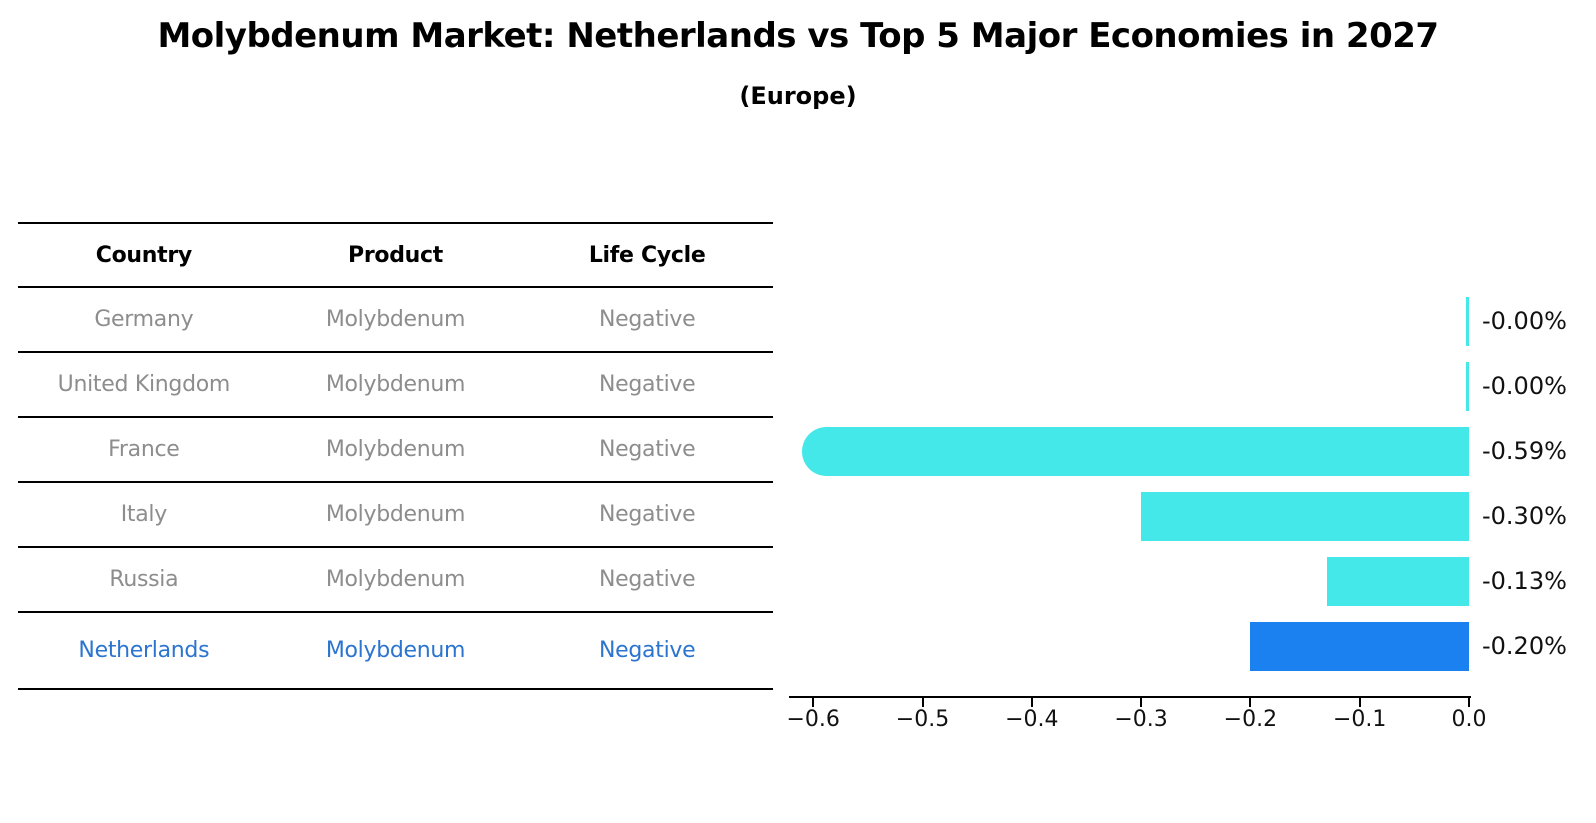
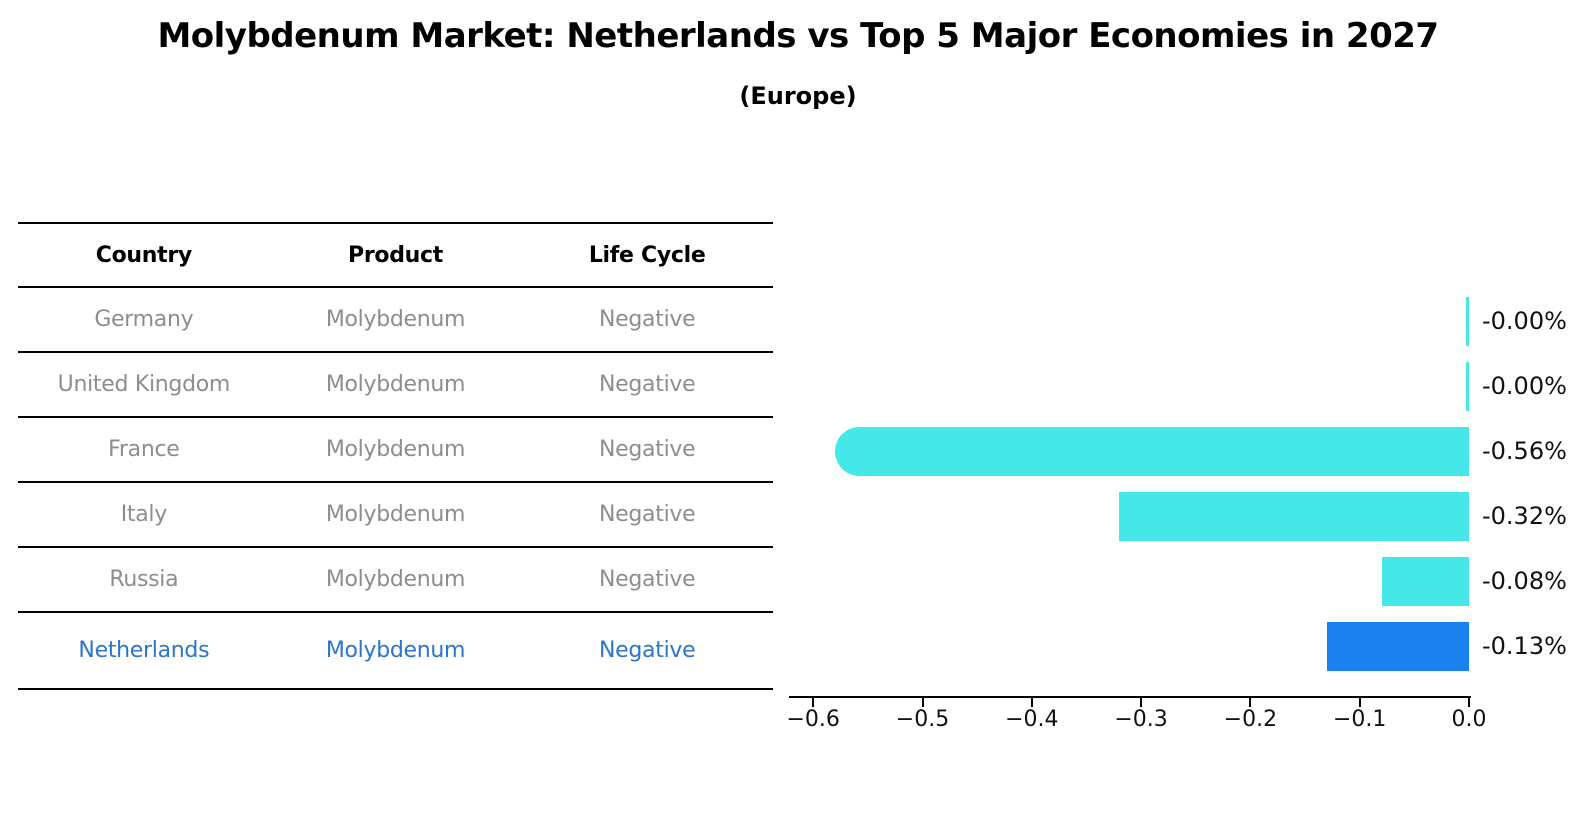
France: -0.59% -> -0.56%
Italy: -0.30% -> -0.32%
Russia: -0.13% -> -0.08%
Netherlands: -0.20% -> -0.13%
